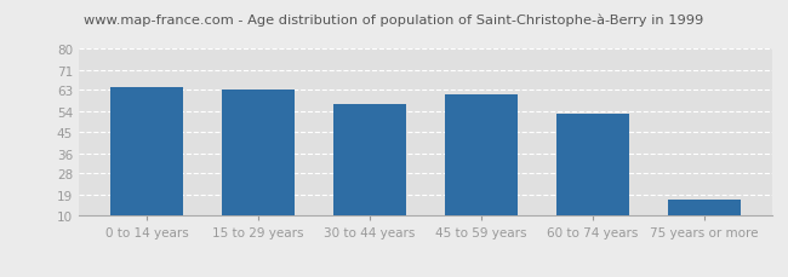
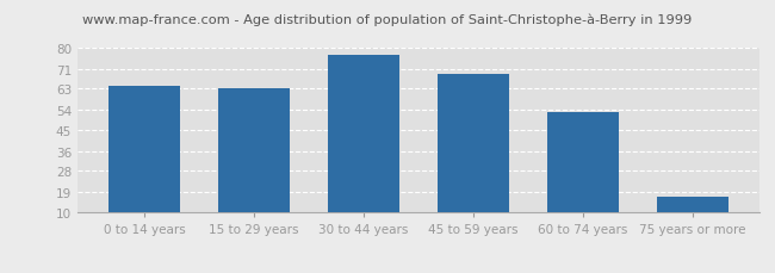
30 to 44 years: 57 -> 77
45 to 59 years: 61 -> 69
